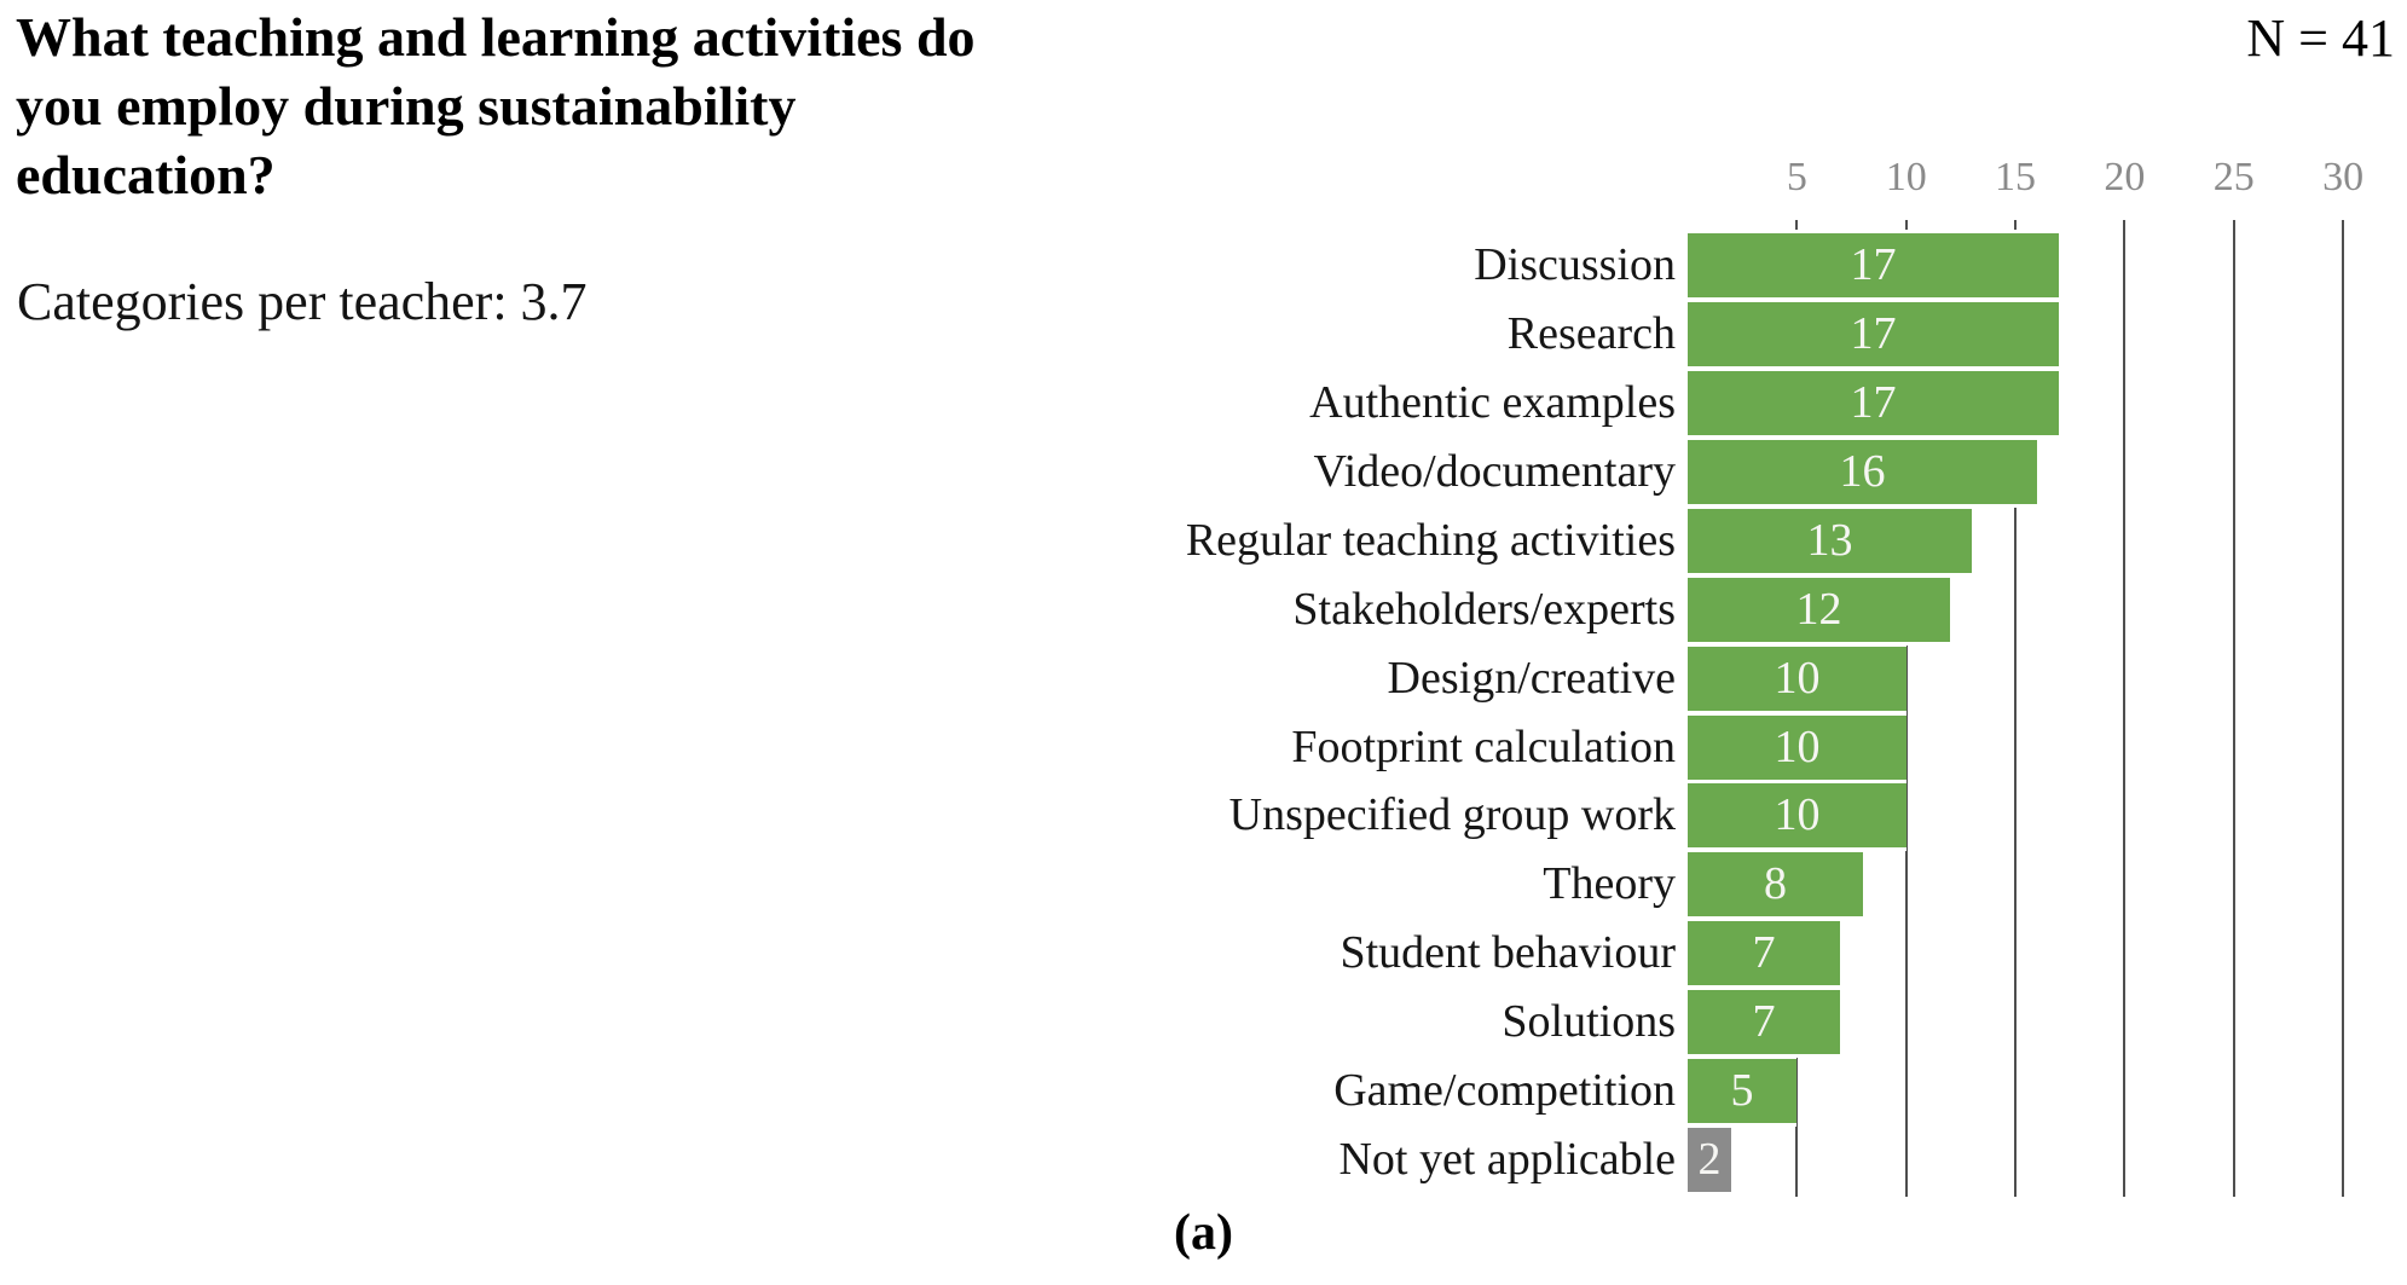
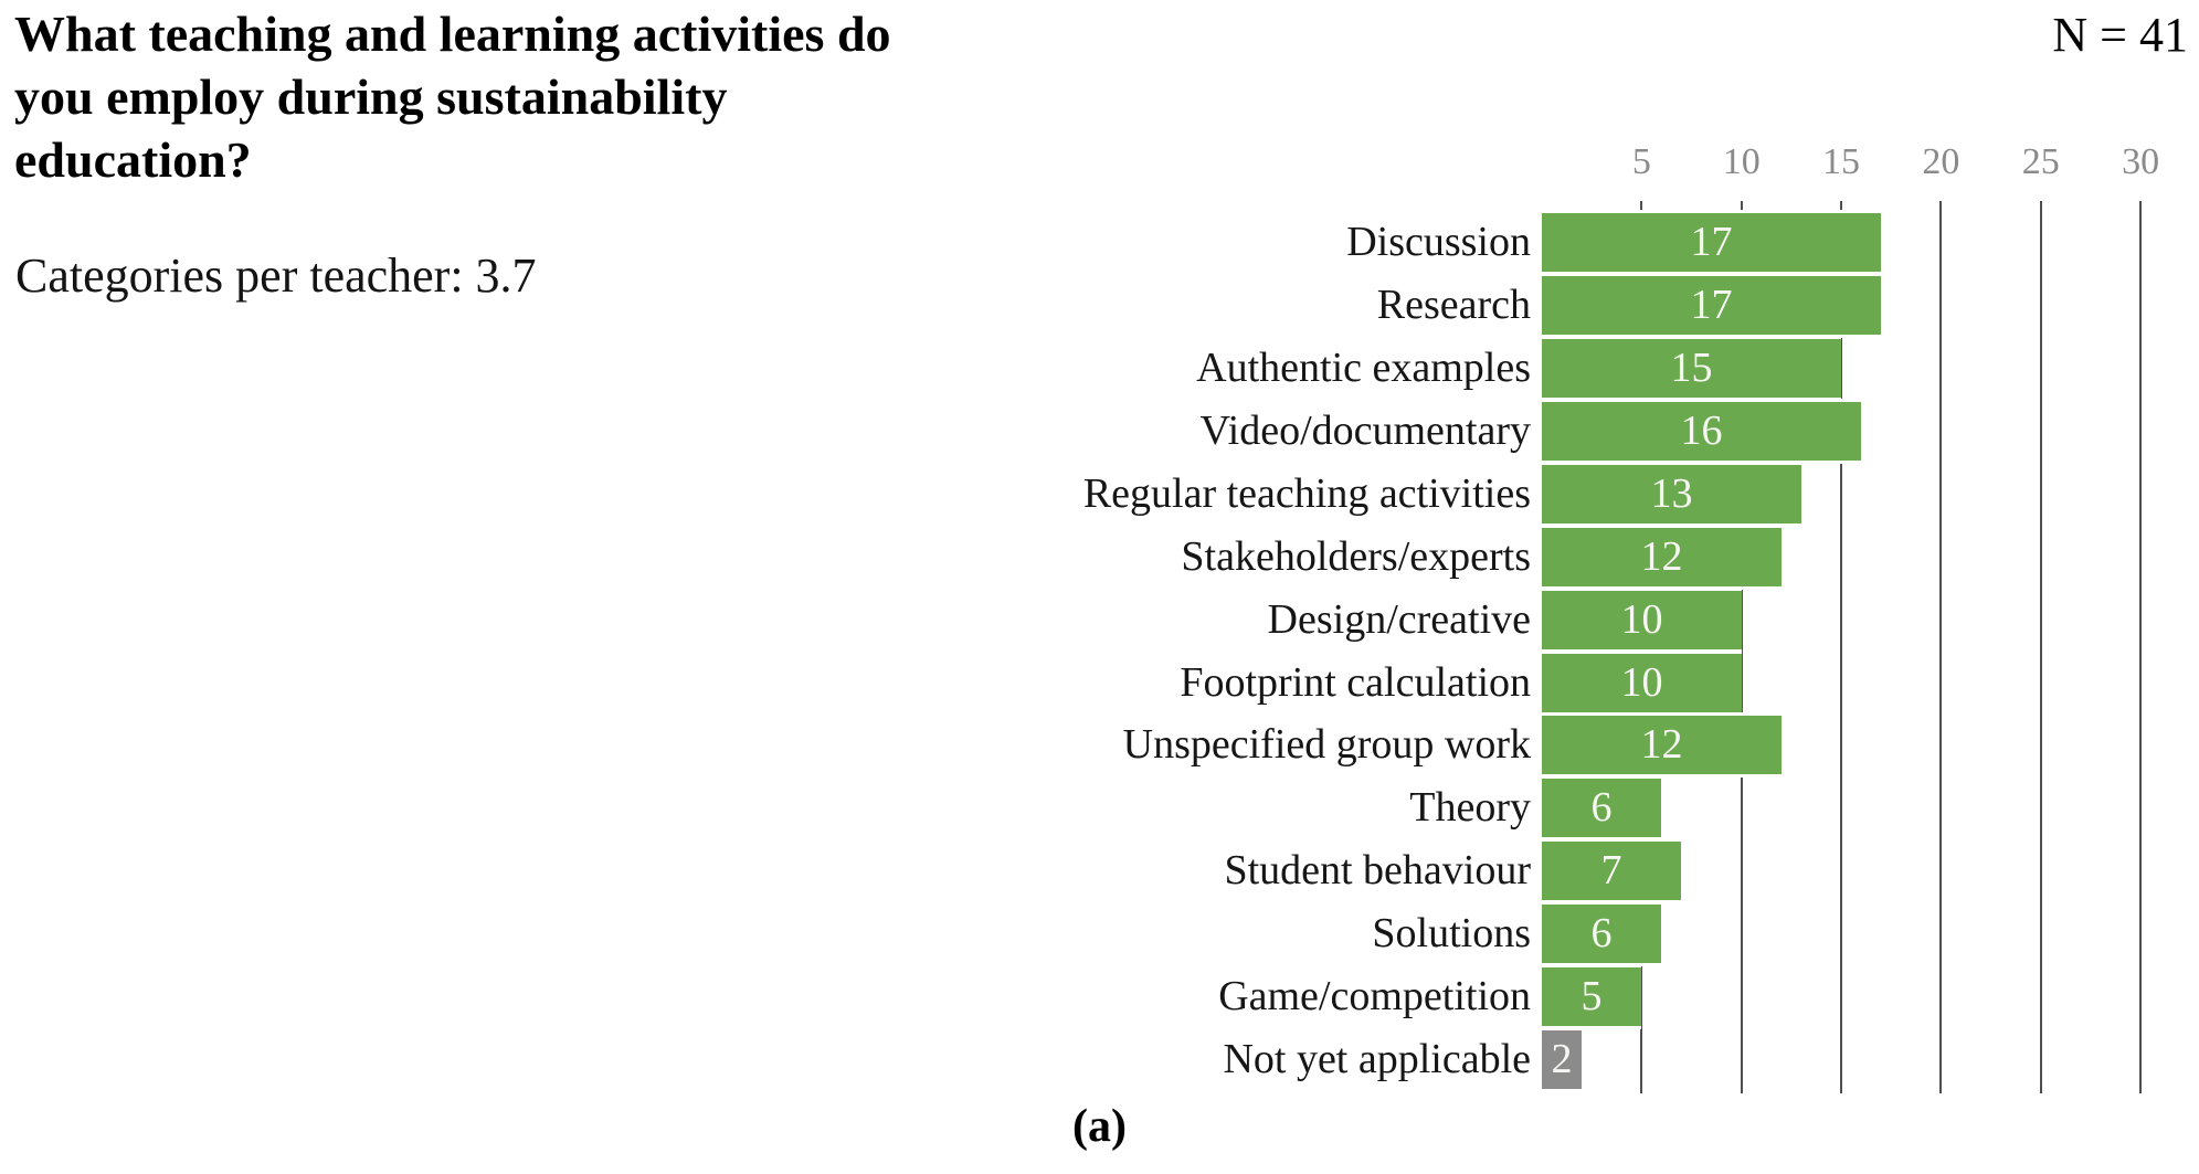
Authentic examples: 17 -> 15
Unspecified group work: 10 -> 12
Theory: 8 -> 6
Solutions: 7 -> 6
